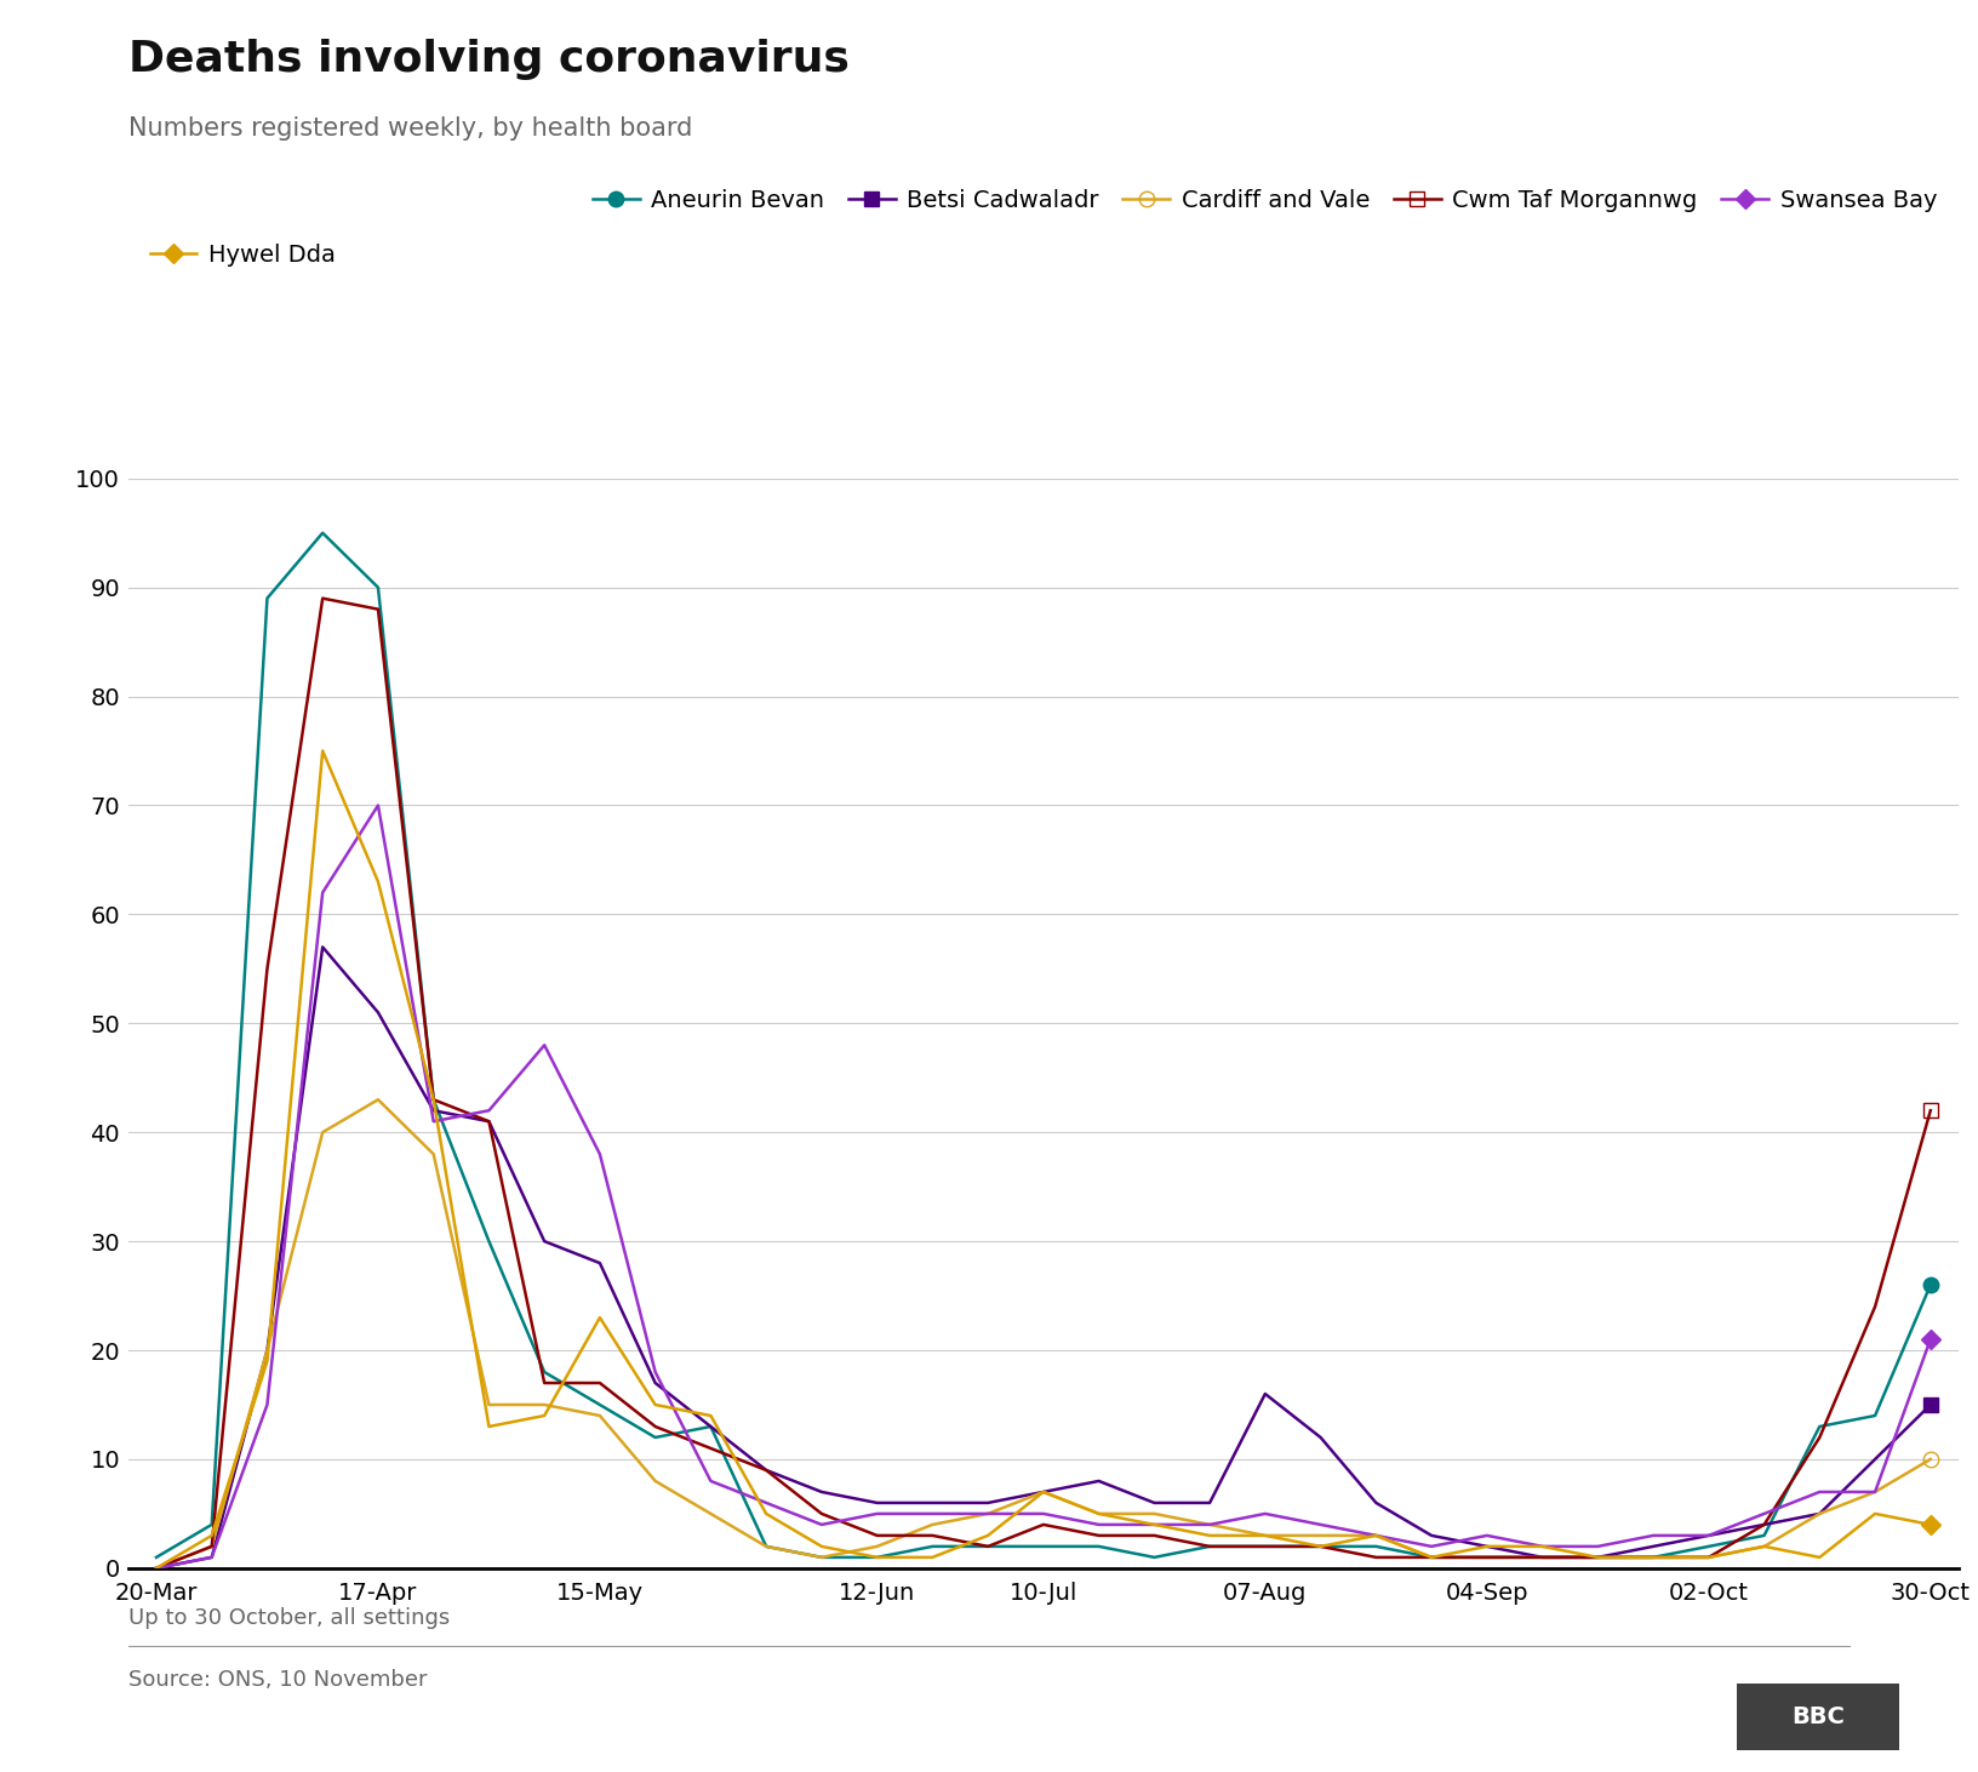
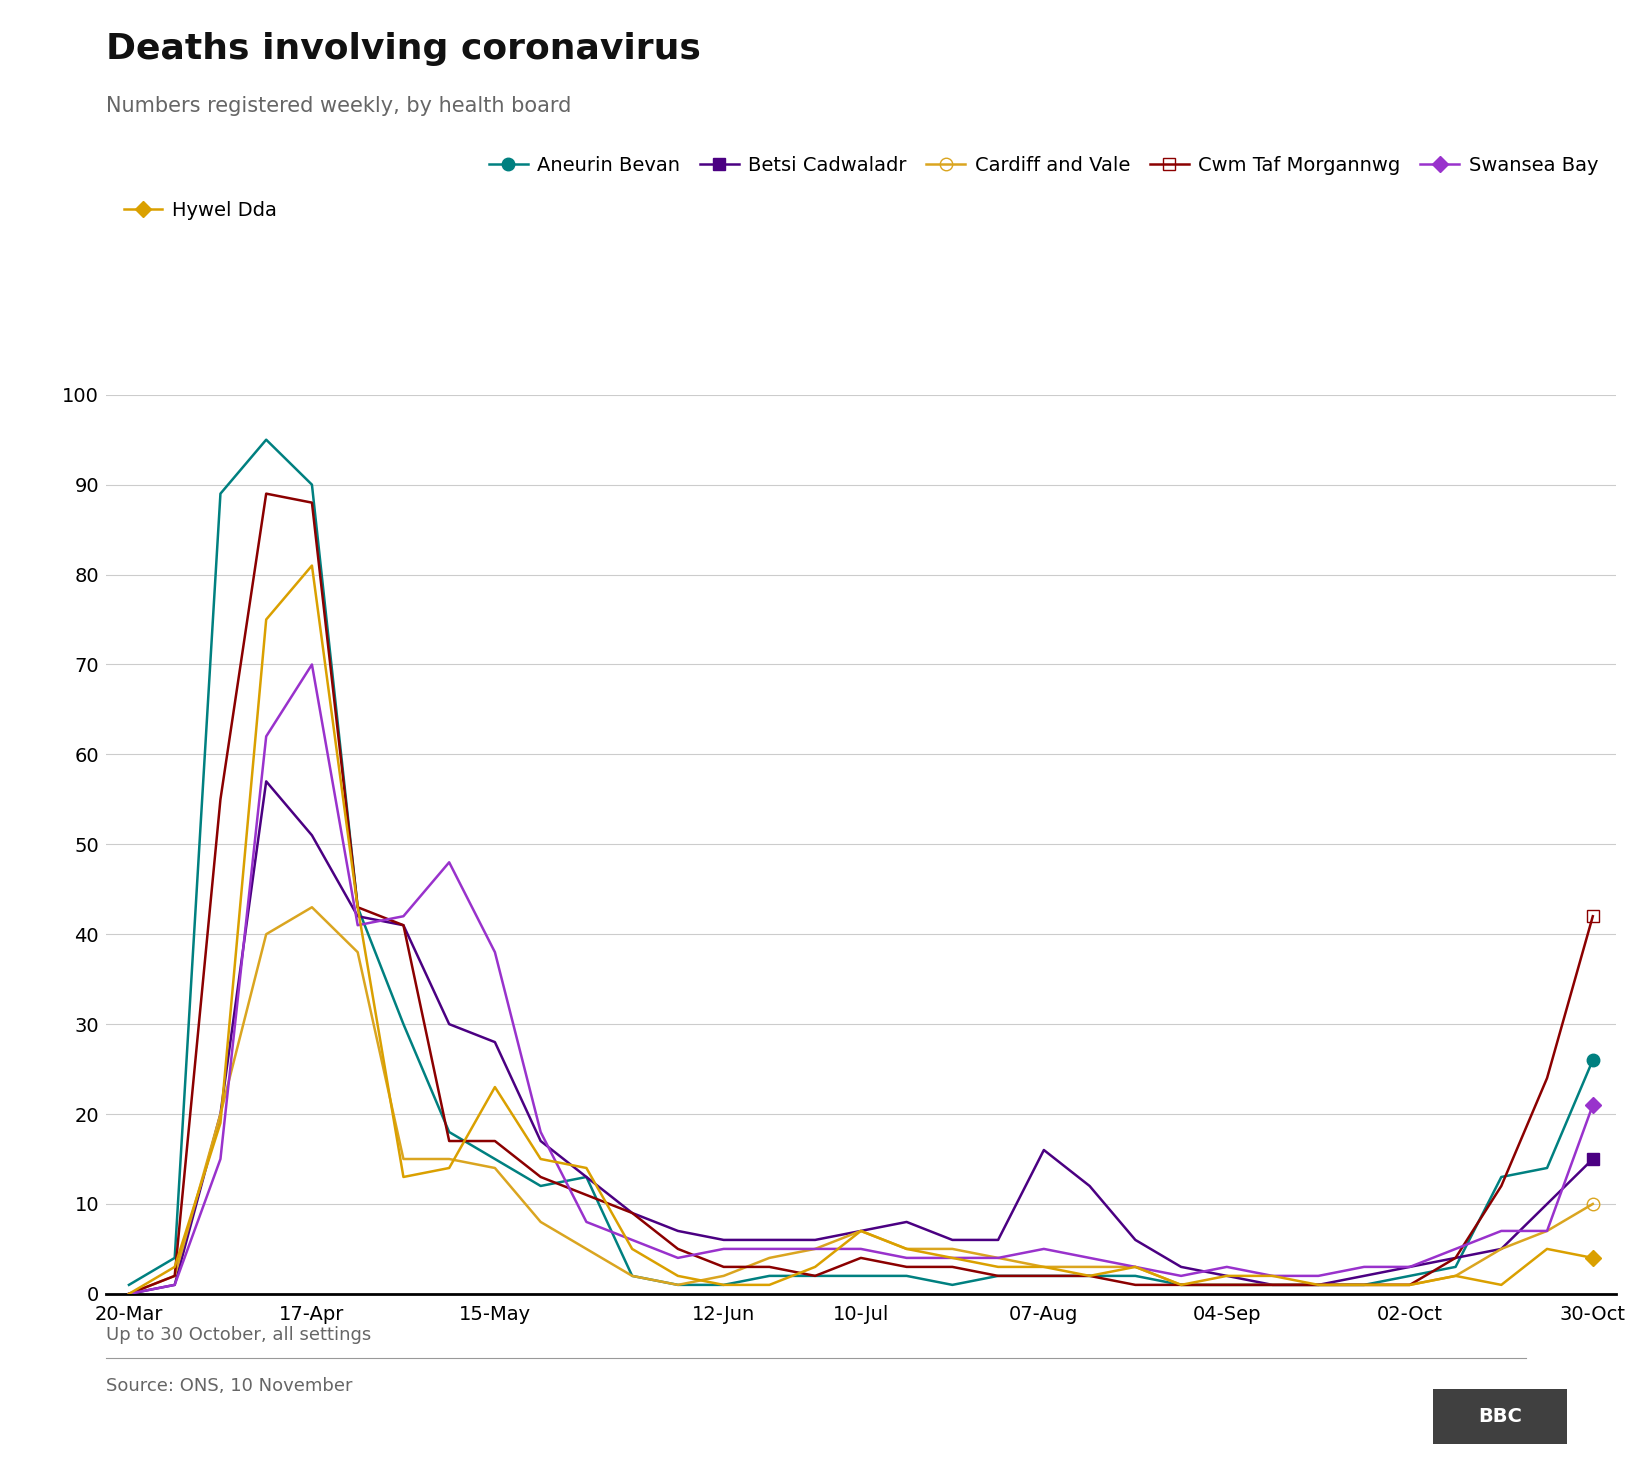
Hywel Dda/17-Apr: 63 -> 81
